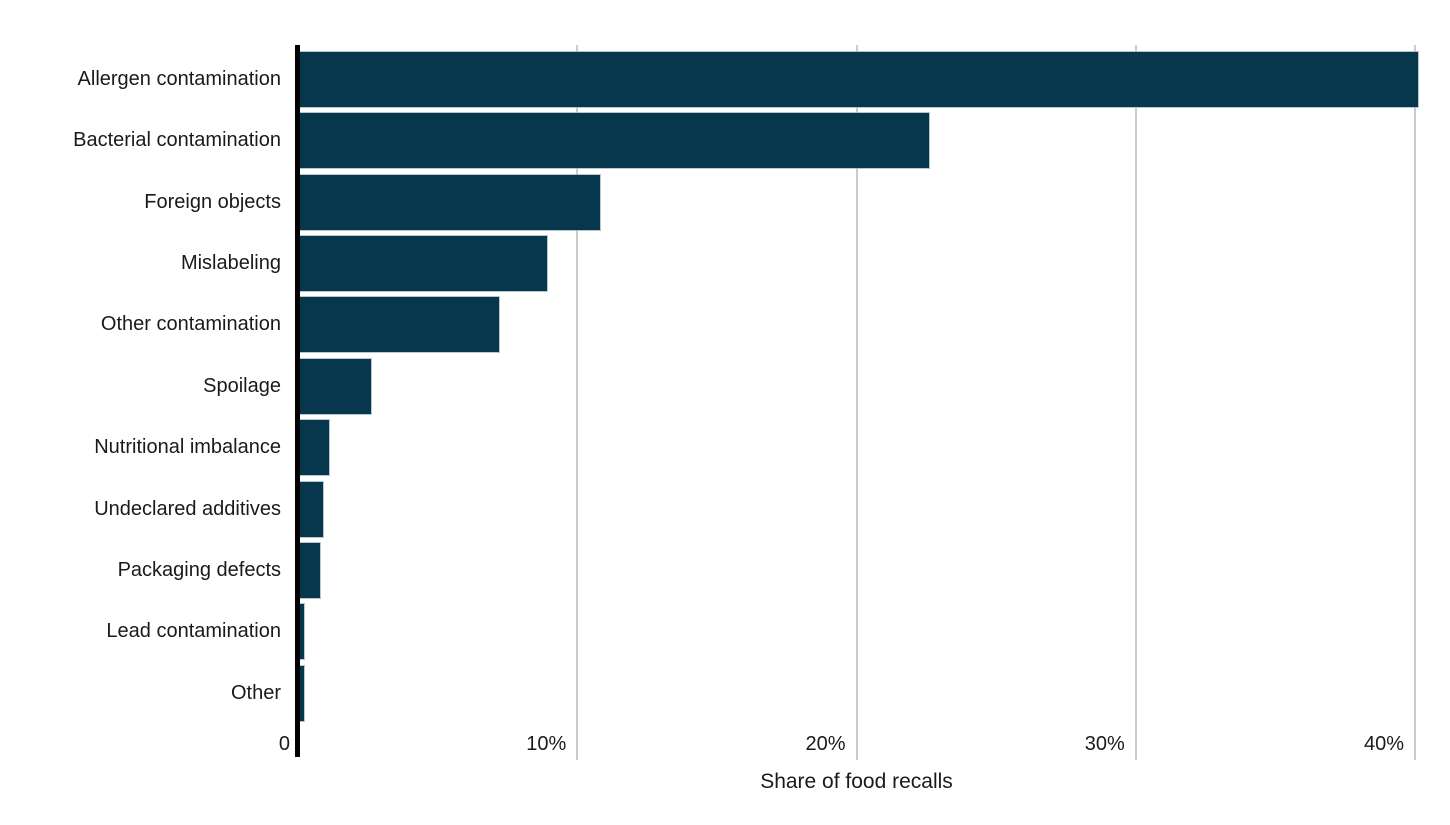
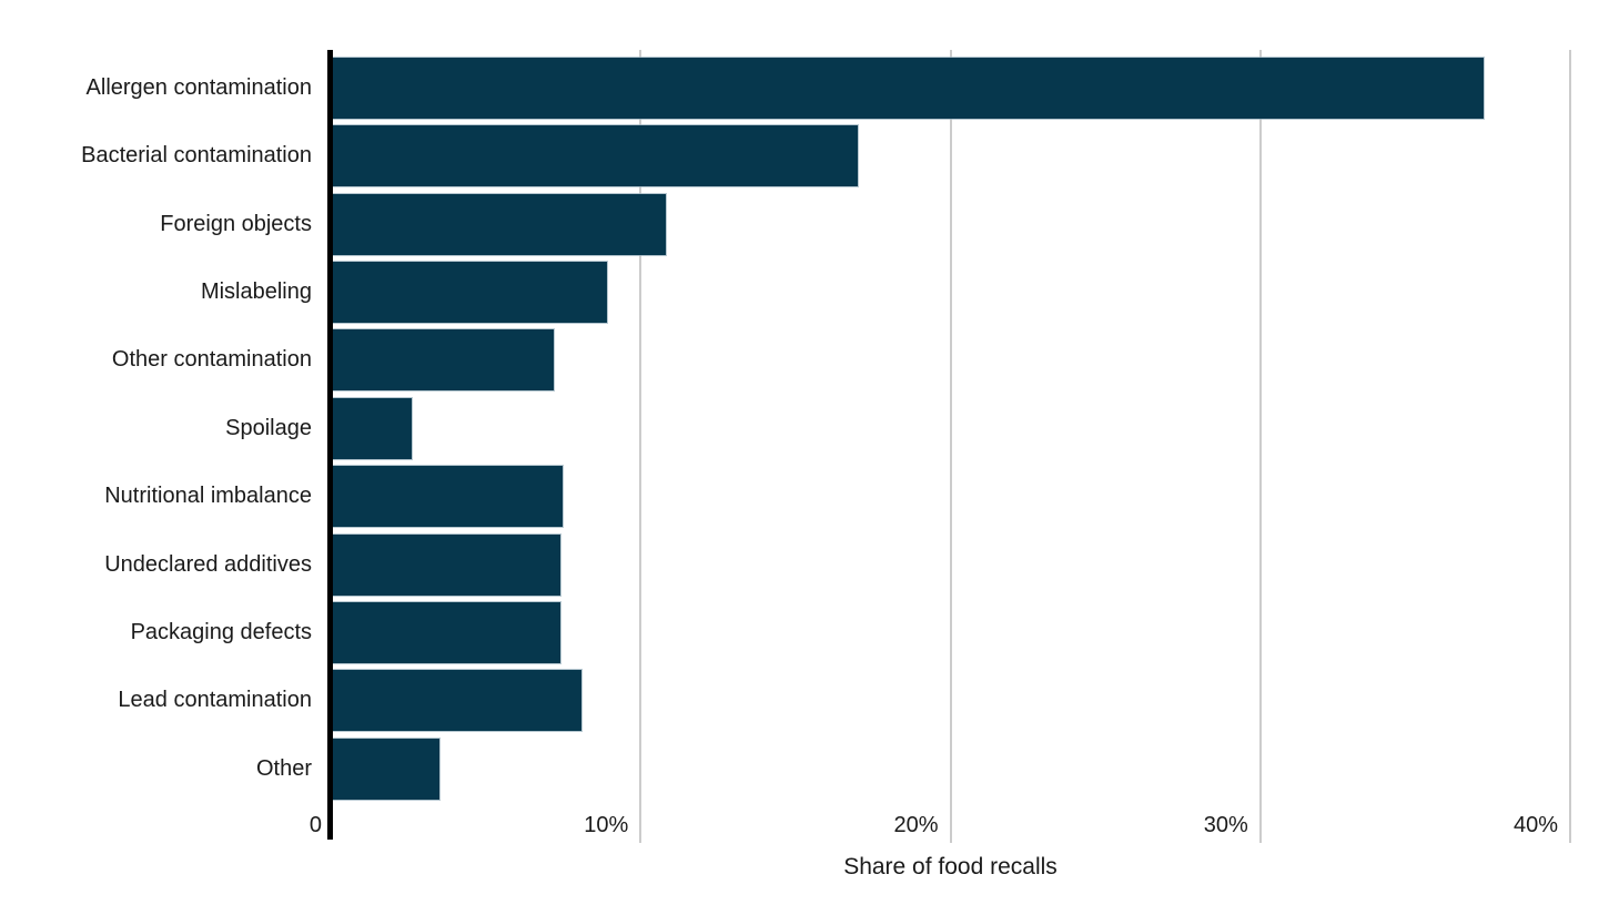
Allergen contamination: 40.1% -> 37.2%
Bacterial contamination: 22.6% -> 17.0%
Nutritional imbalance: 1.1% -> 7.5%
Undeclared additives: 0.9% -> 7.4%
Packaging defects: 0.8% -> 7.4%
Lead contamination: 0.2% -> 8.1%
Other: 0.2% -> 3.5%
